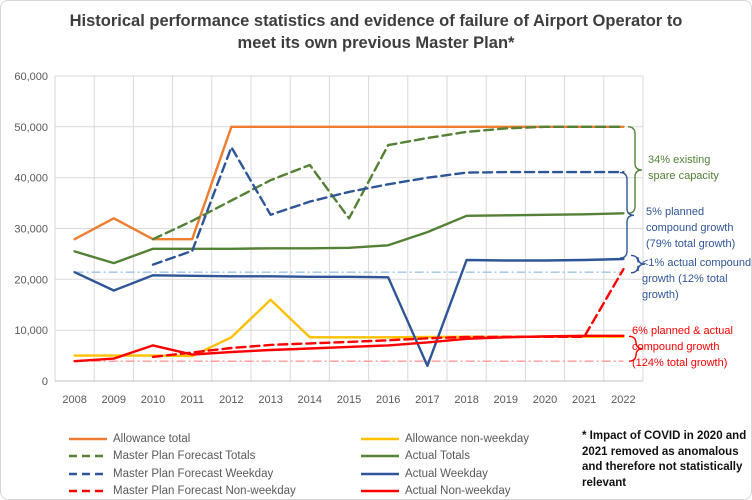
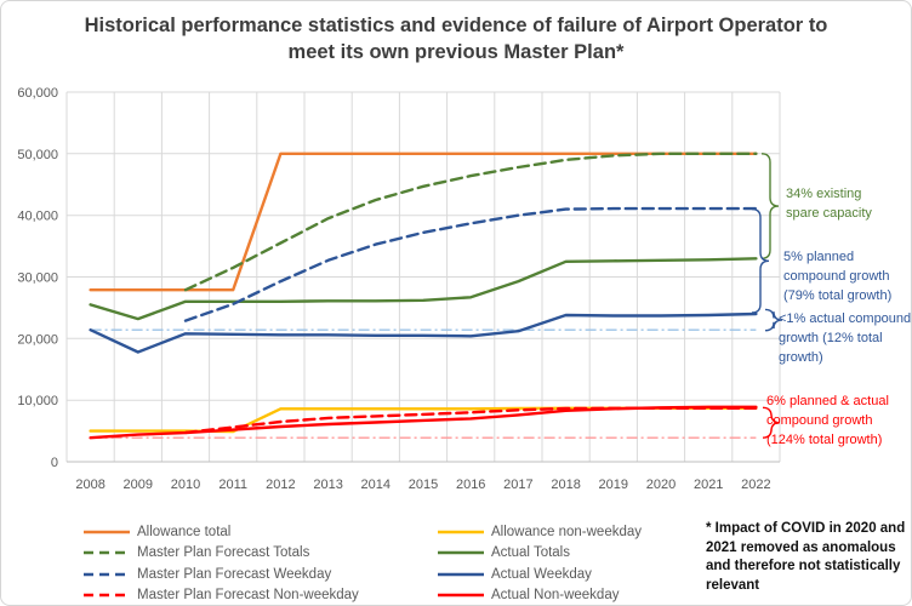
Allowance total/2009: 32000 -> 28000
Actual Non-weekday/2010: 7000 -> 5000
Master Plan Forecast Weekday/2012: 46000 -> 29000
Allowance non-weekday/2013: 16000 -> 9000
Master Plan Forecast Totals/2015: 32000 -> 45000
Actual Weekday/2017: 3000 -> 21000
Master Plan Forecast Non-weekday/2022: 22000 -> 9000
